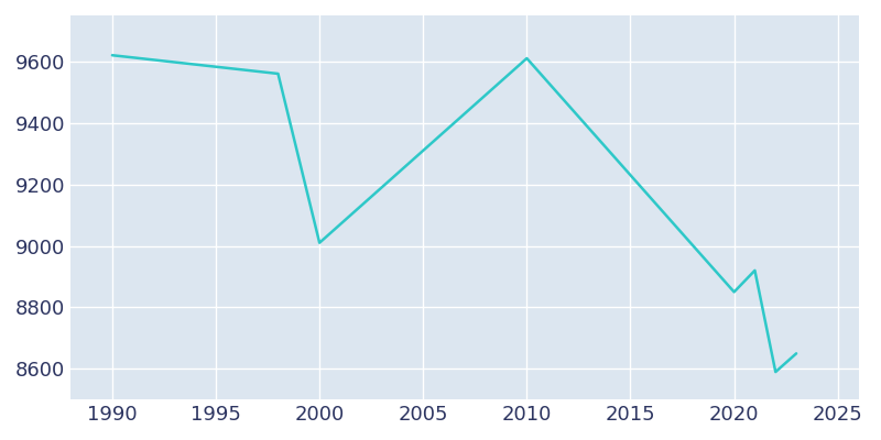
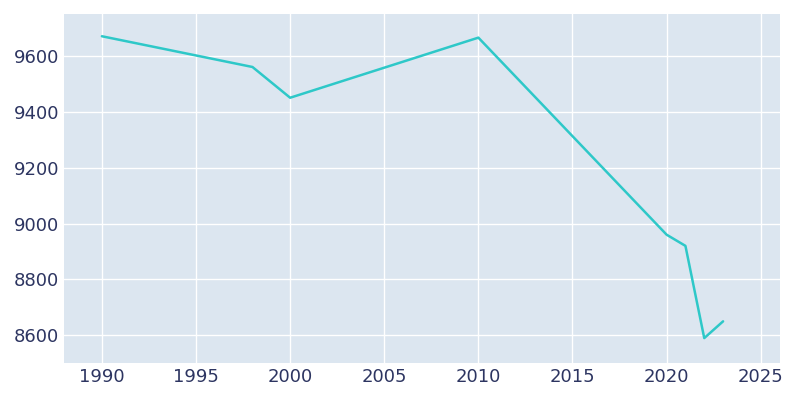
1990: 9620 -> 9670
2000: 9010 -> 9450
2010: 9610 -> 9665
2020: 8850 -> 8960
